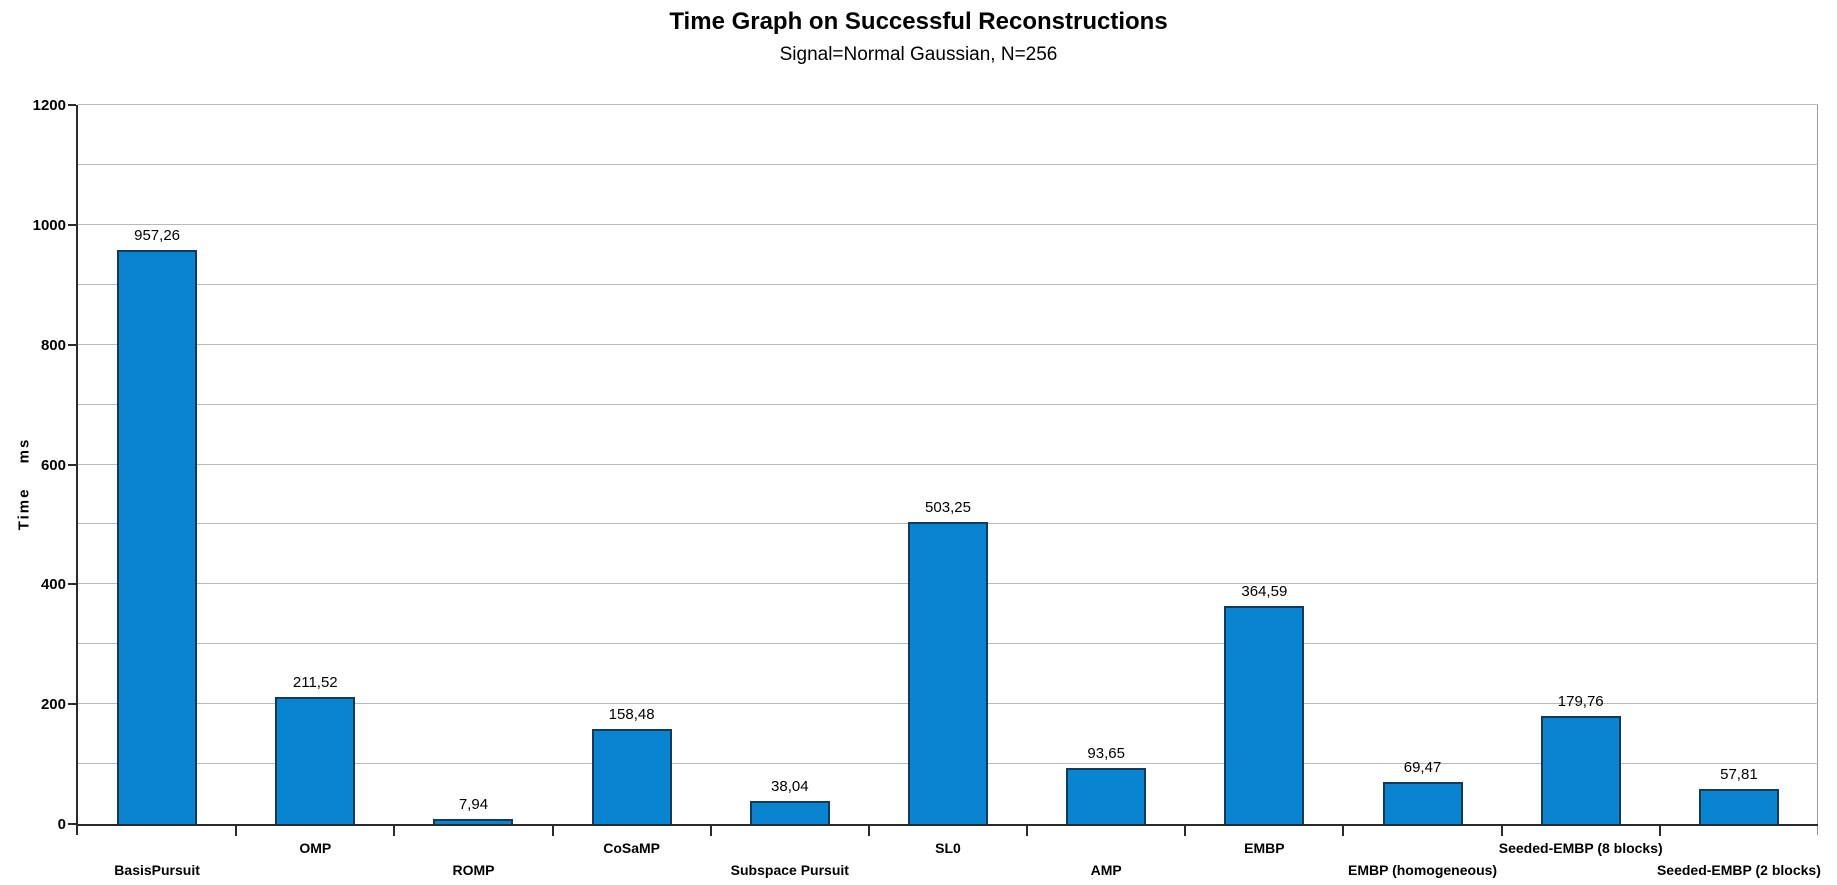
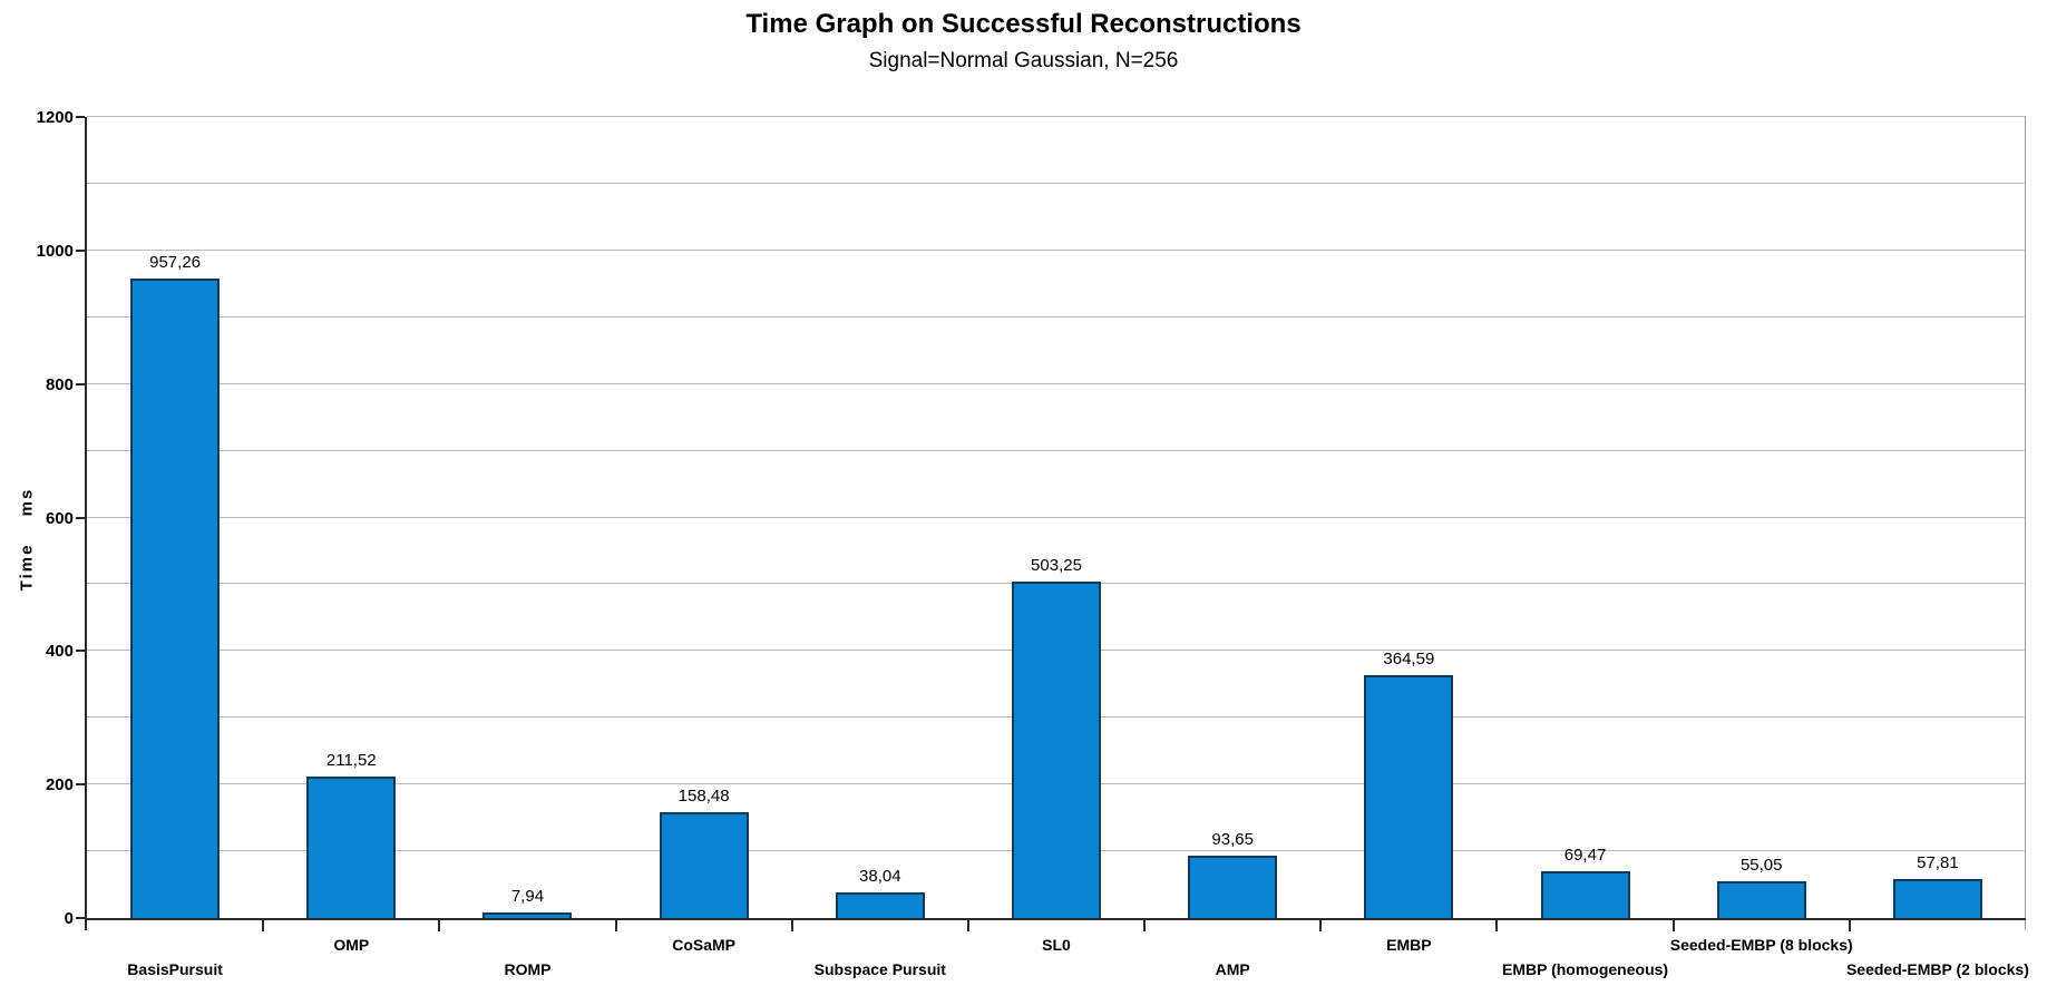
Seeded-EMBP (8 blocks): 179,76 -> 55,05
